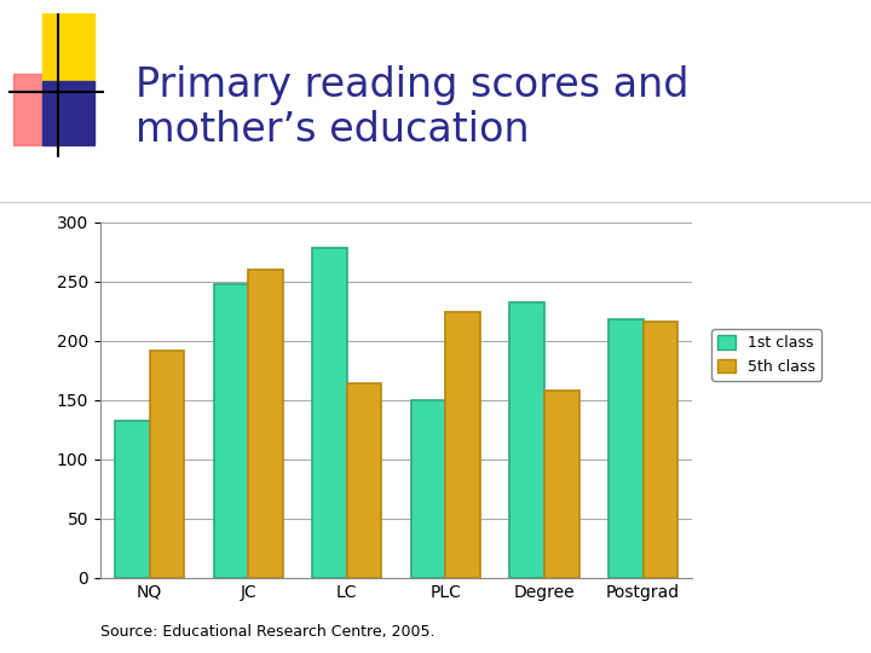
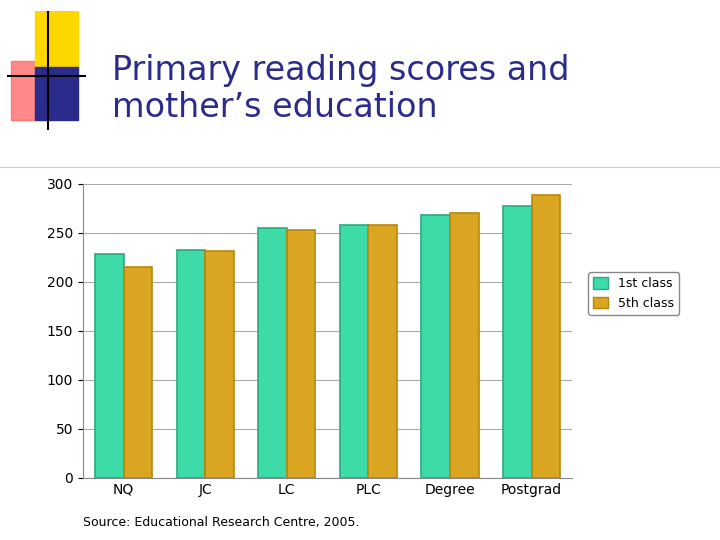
1st class/NQ: 132 -> 228
5th class/NQ: 192 -> 215
1st class/JC: 248 -> 232
5th class/JC: 260 -> 231
1st class/LC: 278 -> 255
5th class/LC: 164 -> 253
1st class/PLC: 150 -> 258
5th class/PLC: 224 -> 258
1st class/Degree: 232 -> 268
5th class/Degree: 158 -> 270
1st class/Postgrad: 218 -> 277
5th class/Postgrad: 216 -> 288
